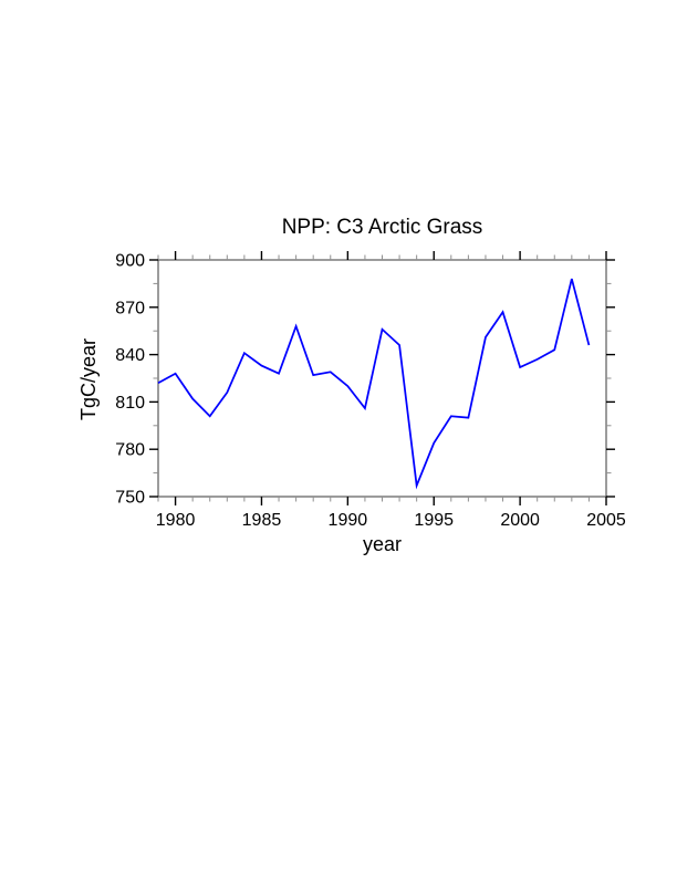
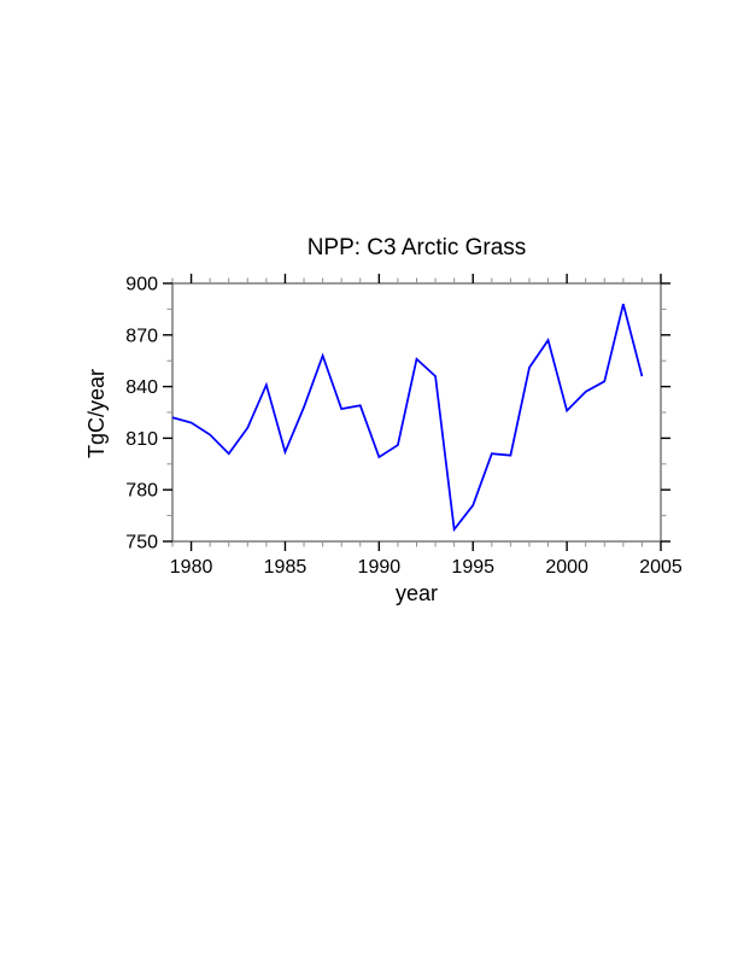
1980: 828 -> 819
1985: 833 -> 802
1990: 820 -> 799
1995: 784 -> 771
2000: 832 -> 826
